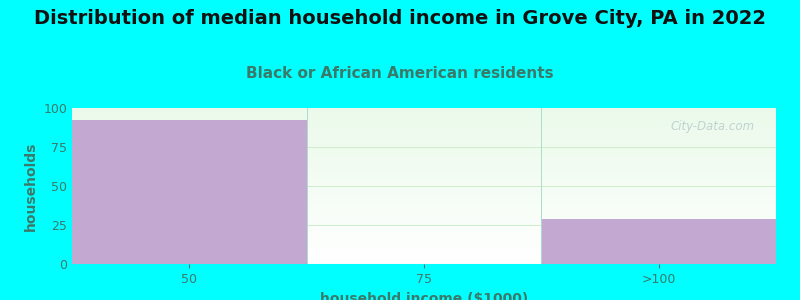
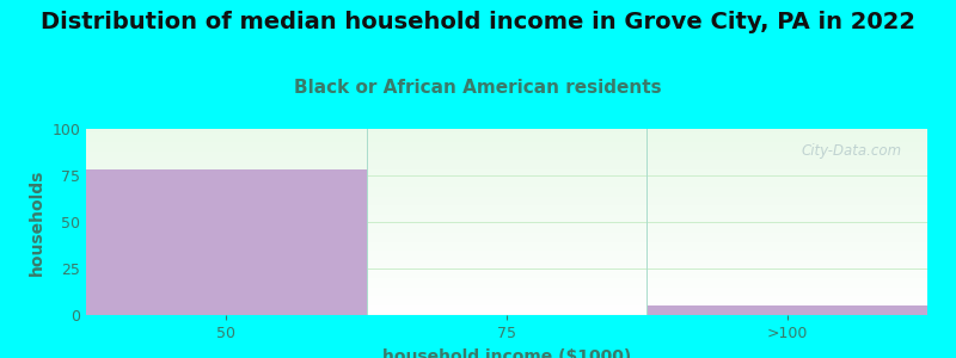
50: 92 -> 78
>100: 29 -> 5
